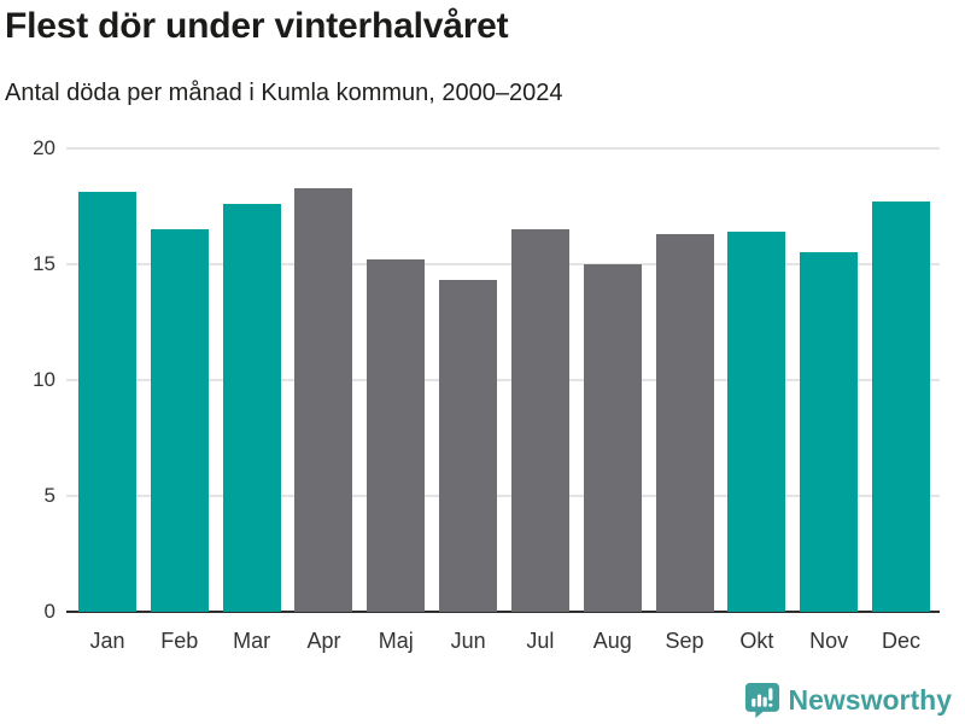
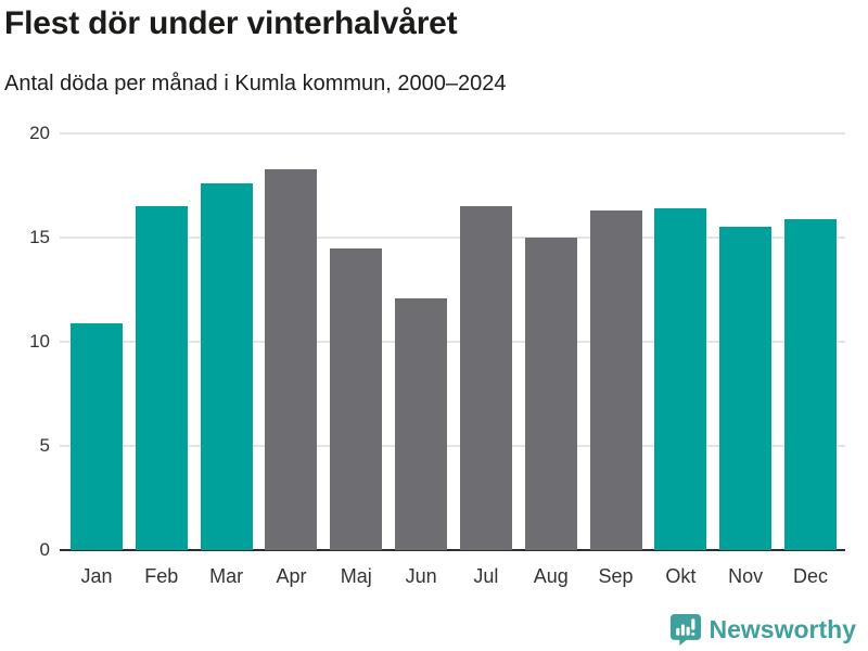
Jan: 18.1 -> 10.9
Maj: 15.2 -> 14.5
Jun: 14.3 -> 12.1
Dec: 17.7 -> 15.9
